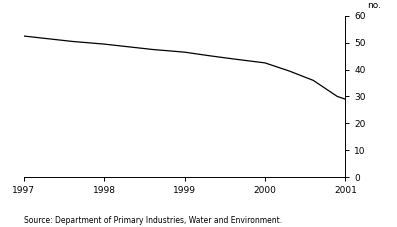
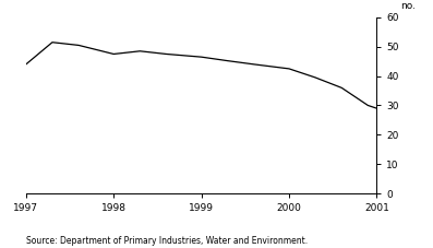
1997: 52.5 -> 44.0
1998: 49.5 -> 47.5
